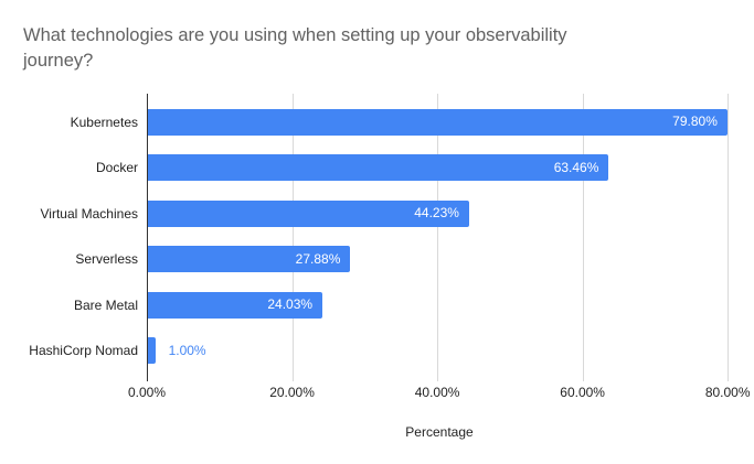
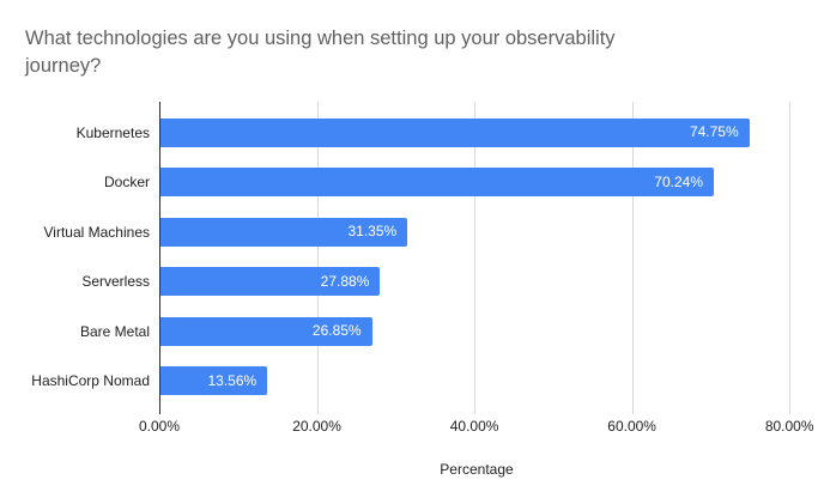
Kubernetes: 79.80% -> 74.75%
Docker: 63.46% -> 70.24%
Virtual Machines: 44.23% -> 31.35%
Bare Metal: 24.03% -> 26.85%
HashiCorp Nomad: 1.00% -> 13.56%
